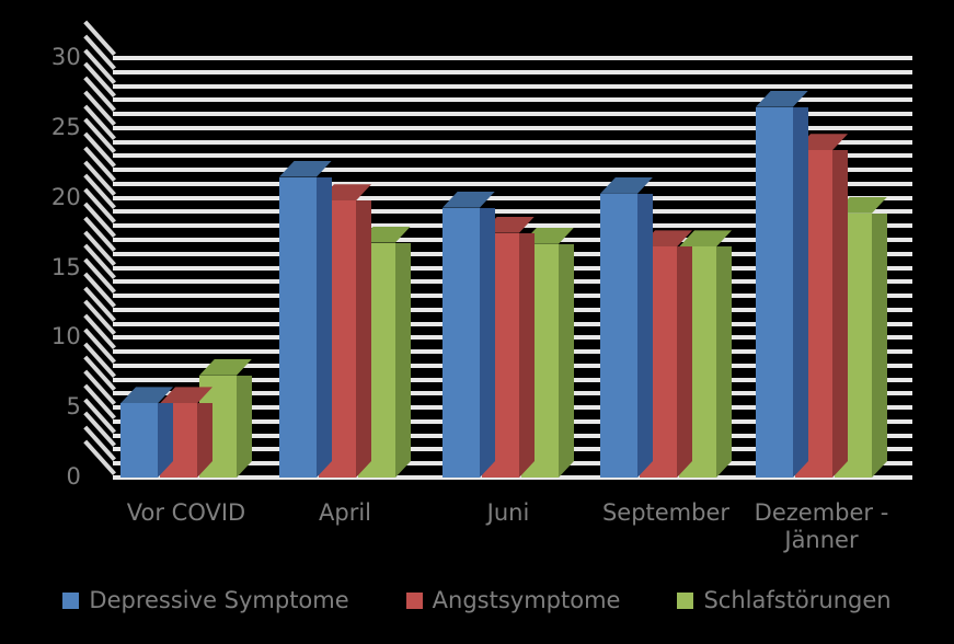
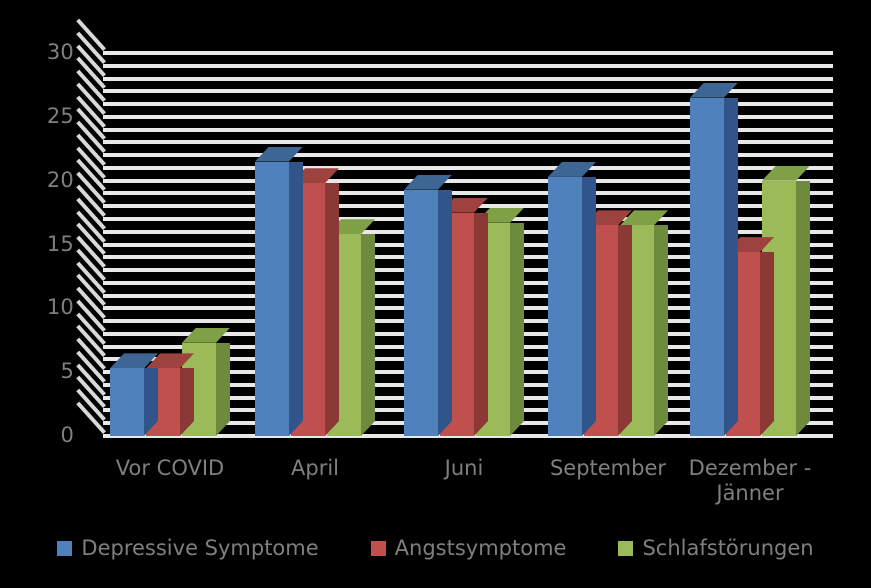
Schlafstörungen/April: 16.8 -> 15.8
Angstsymptome/Dezember - Jänner: 23.4 -> 14.4
Schlafstörungen/Dezember - Jänner: 18.9 -> 20.0
